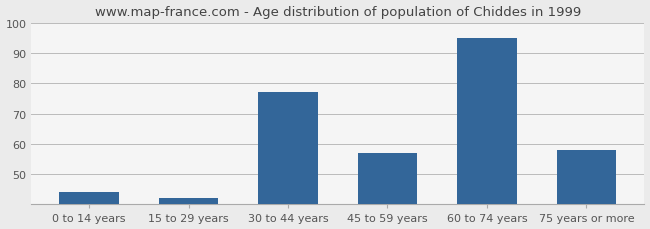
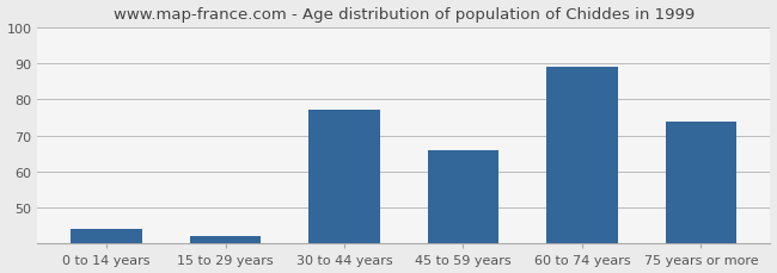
45 to 59 years: 57 -> 66
60 to 74 years: 95 -> 89
75 years or more: 58 -> 74
